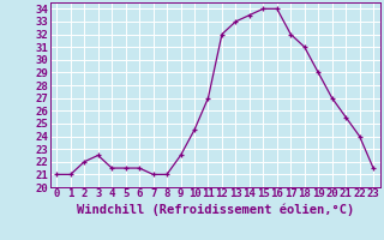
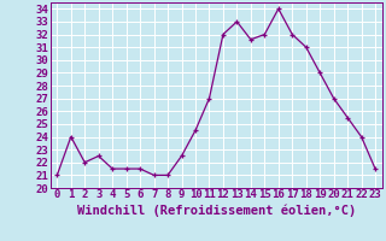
1: 21.0 -> 24.0
14: 33.5 -> 31.6
15: 34.0 -> 32.0
